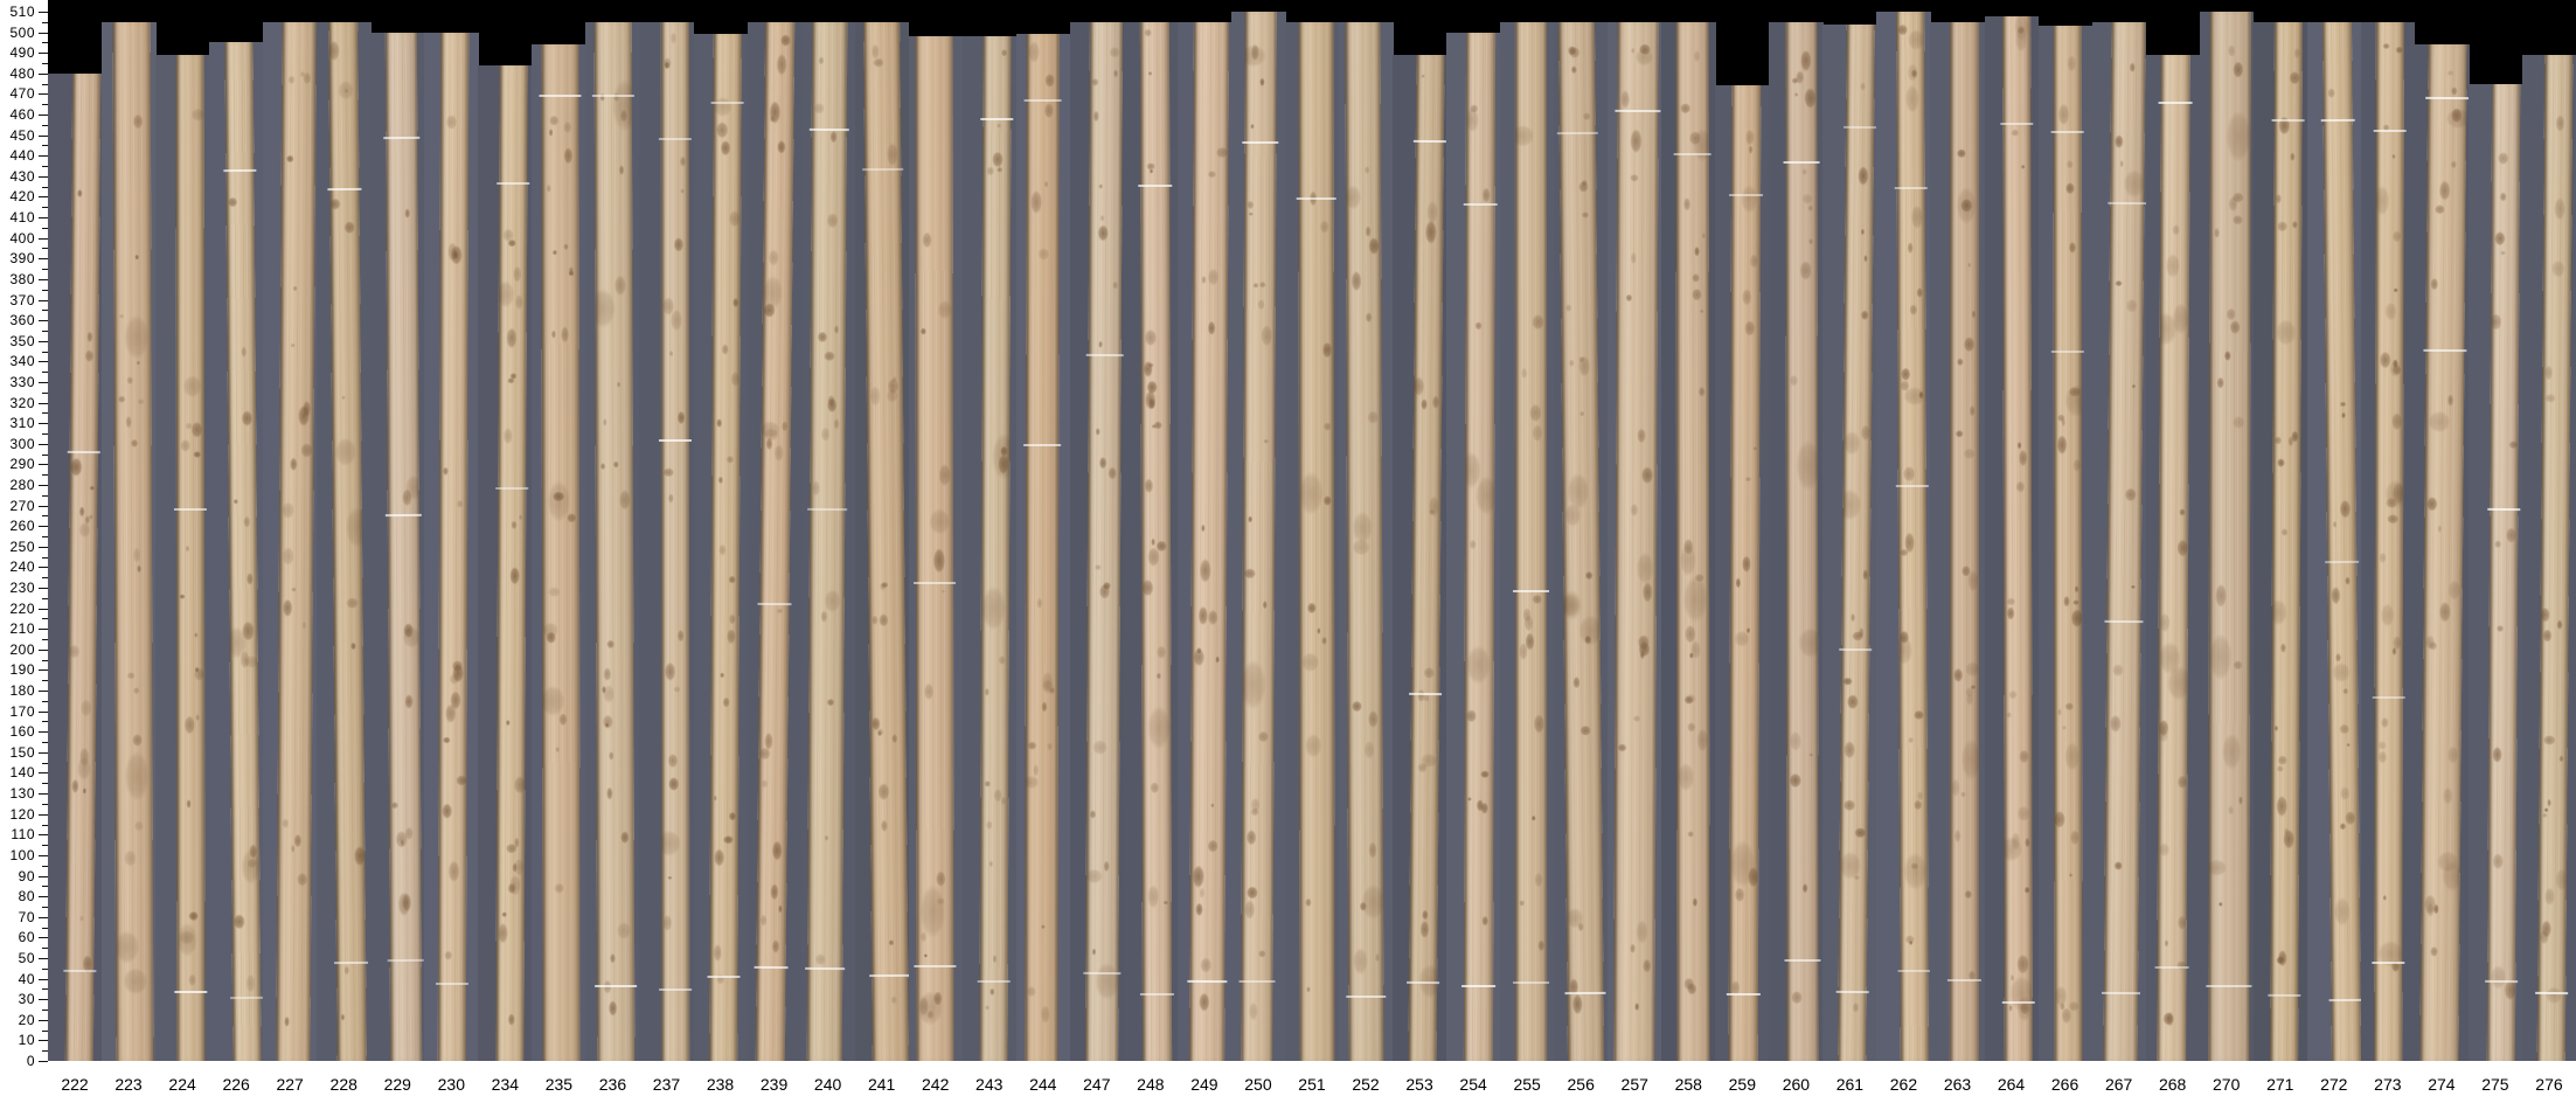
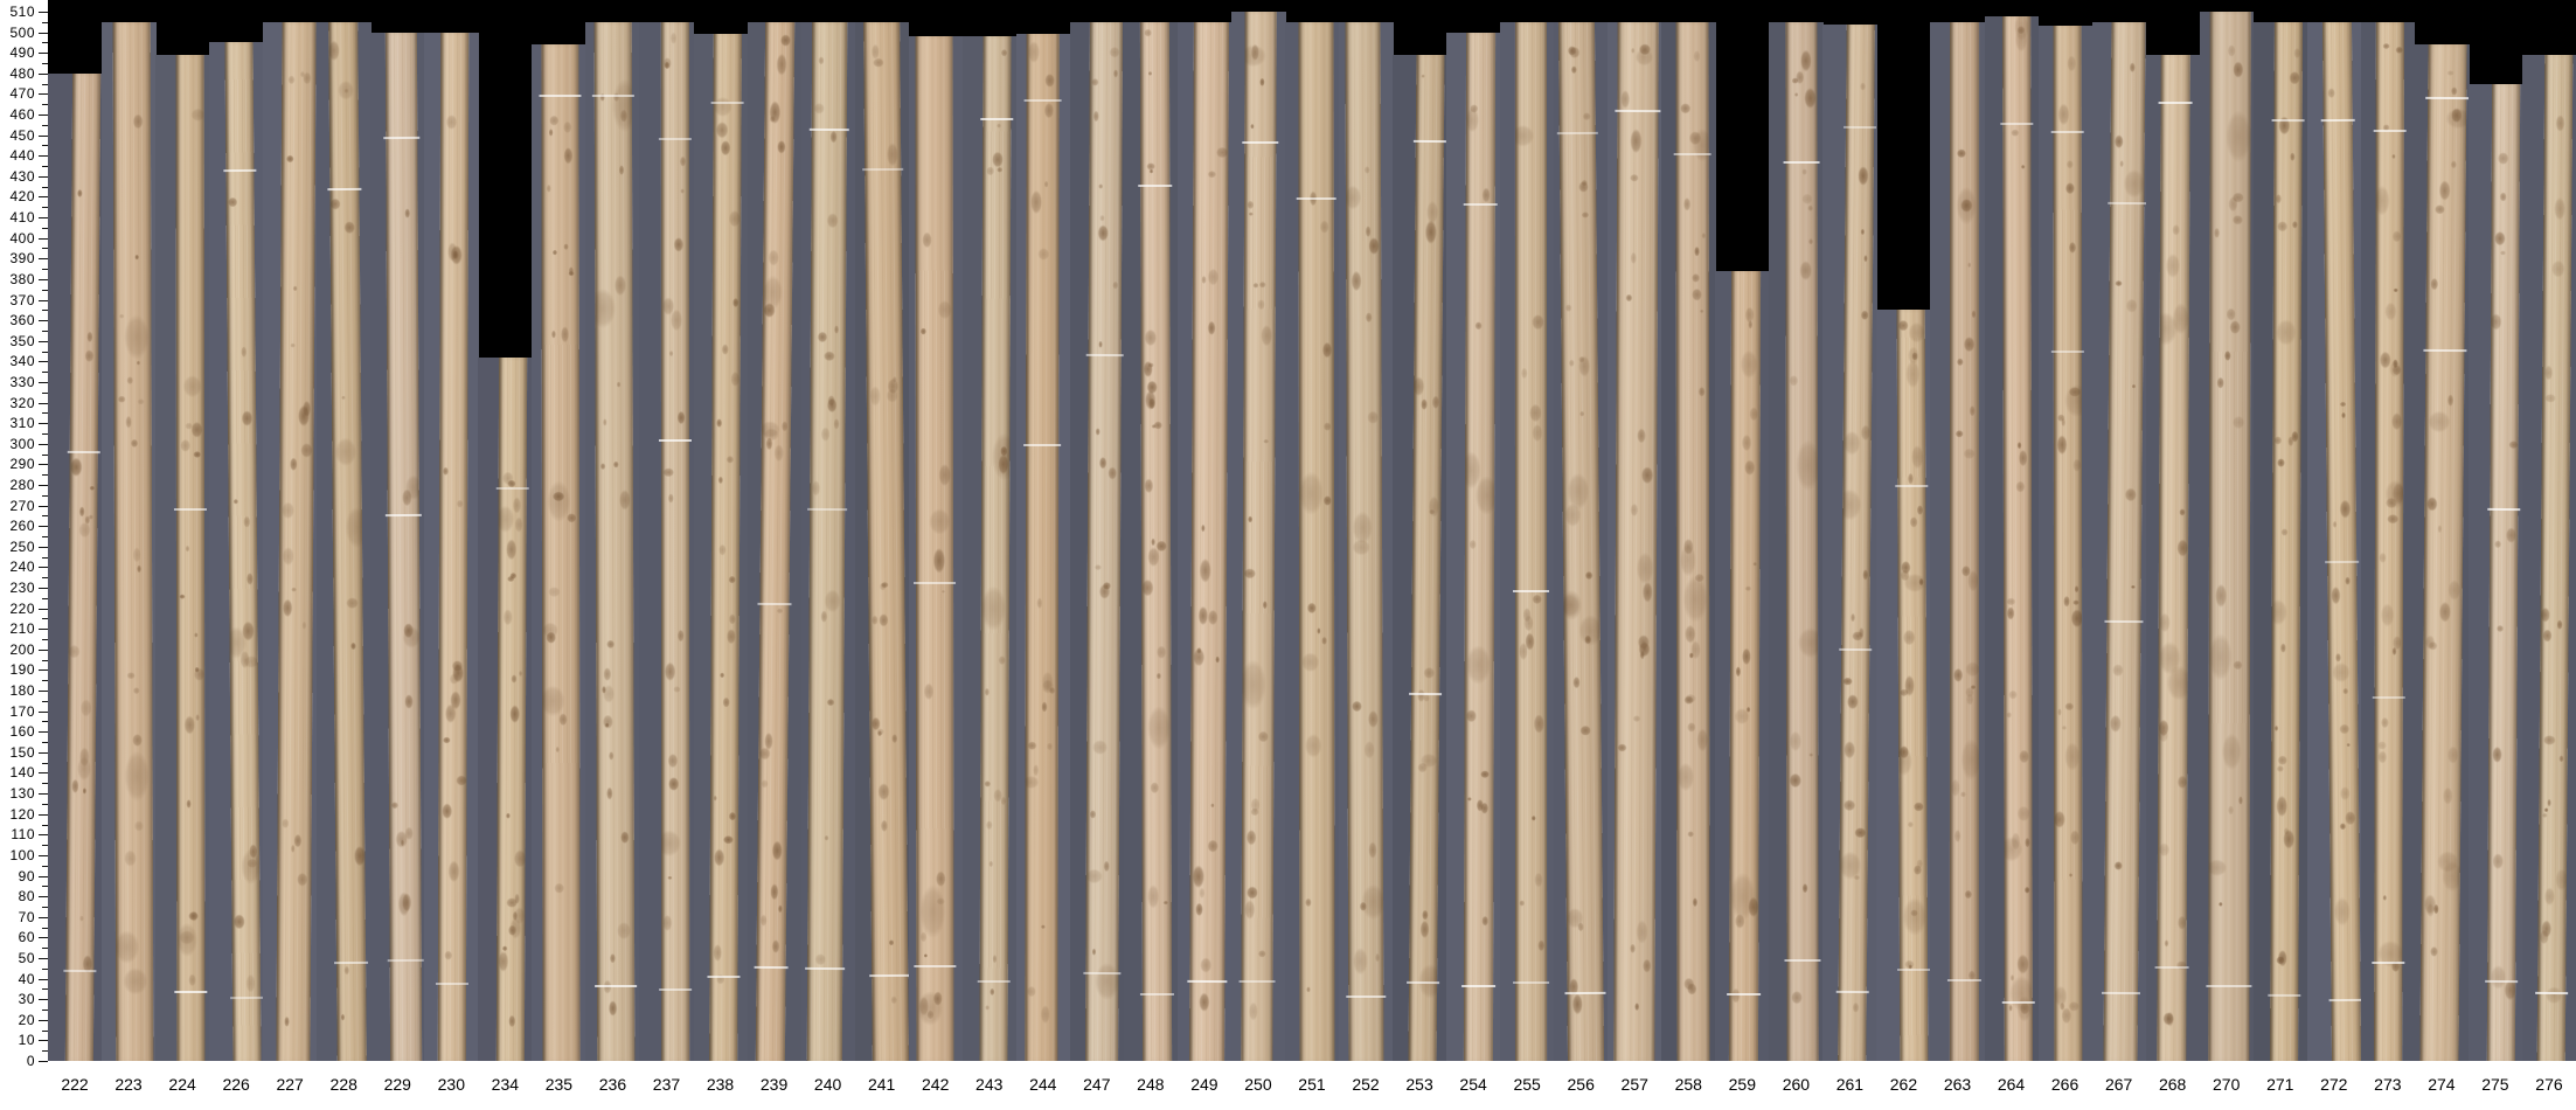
234: 484 -> 342
259: 474 -> 384
262: 510 -> 365
